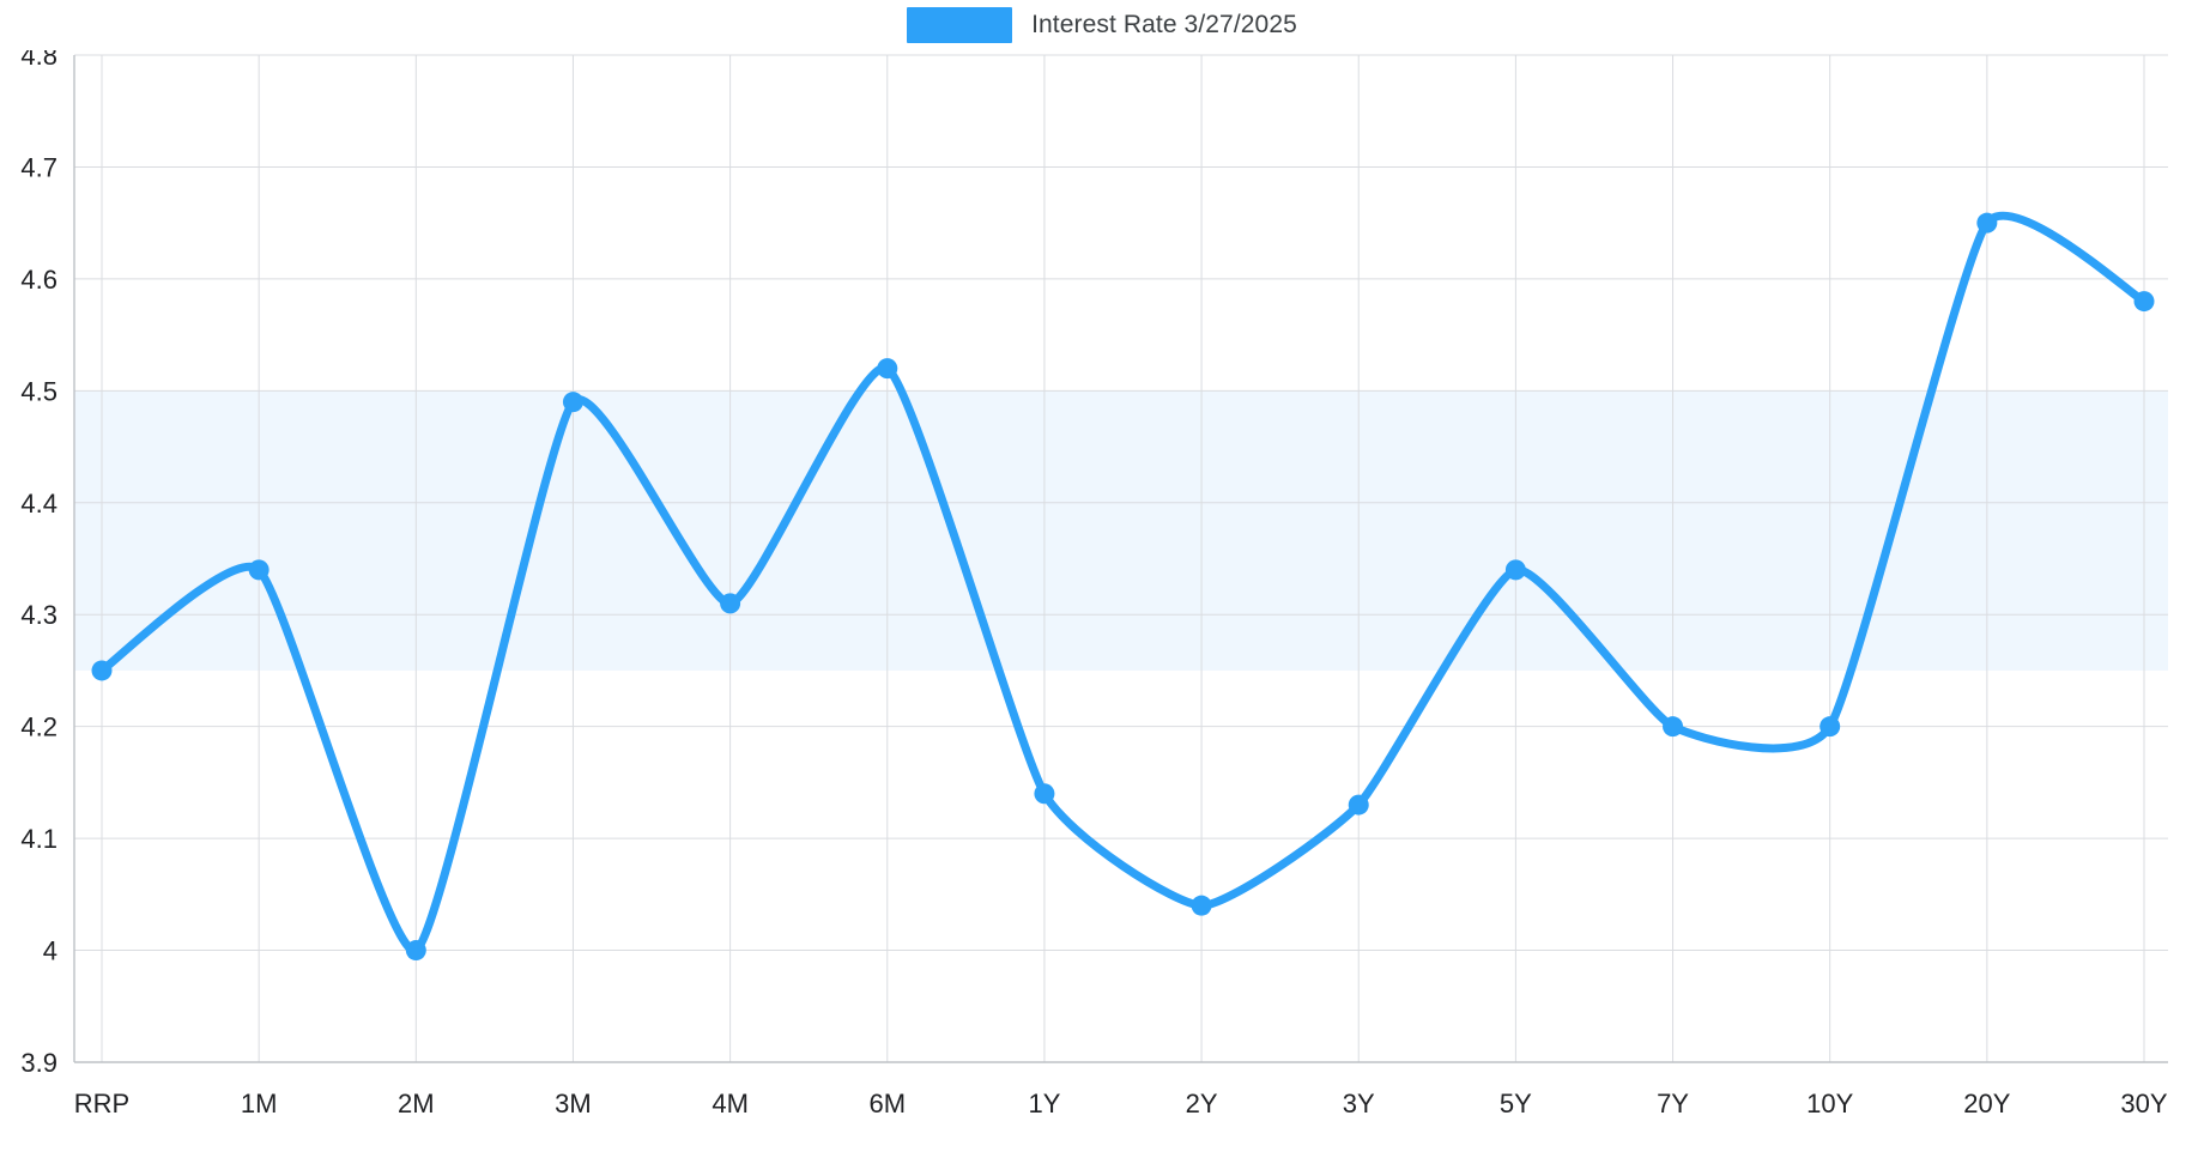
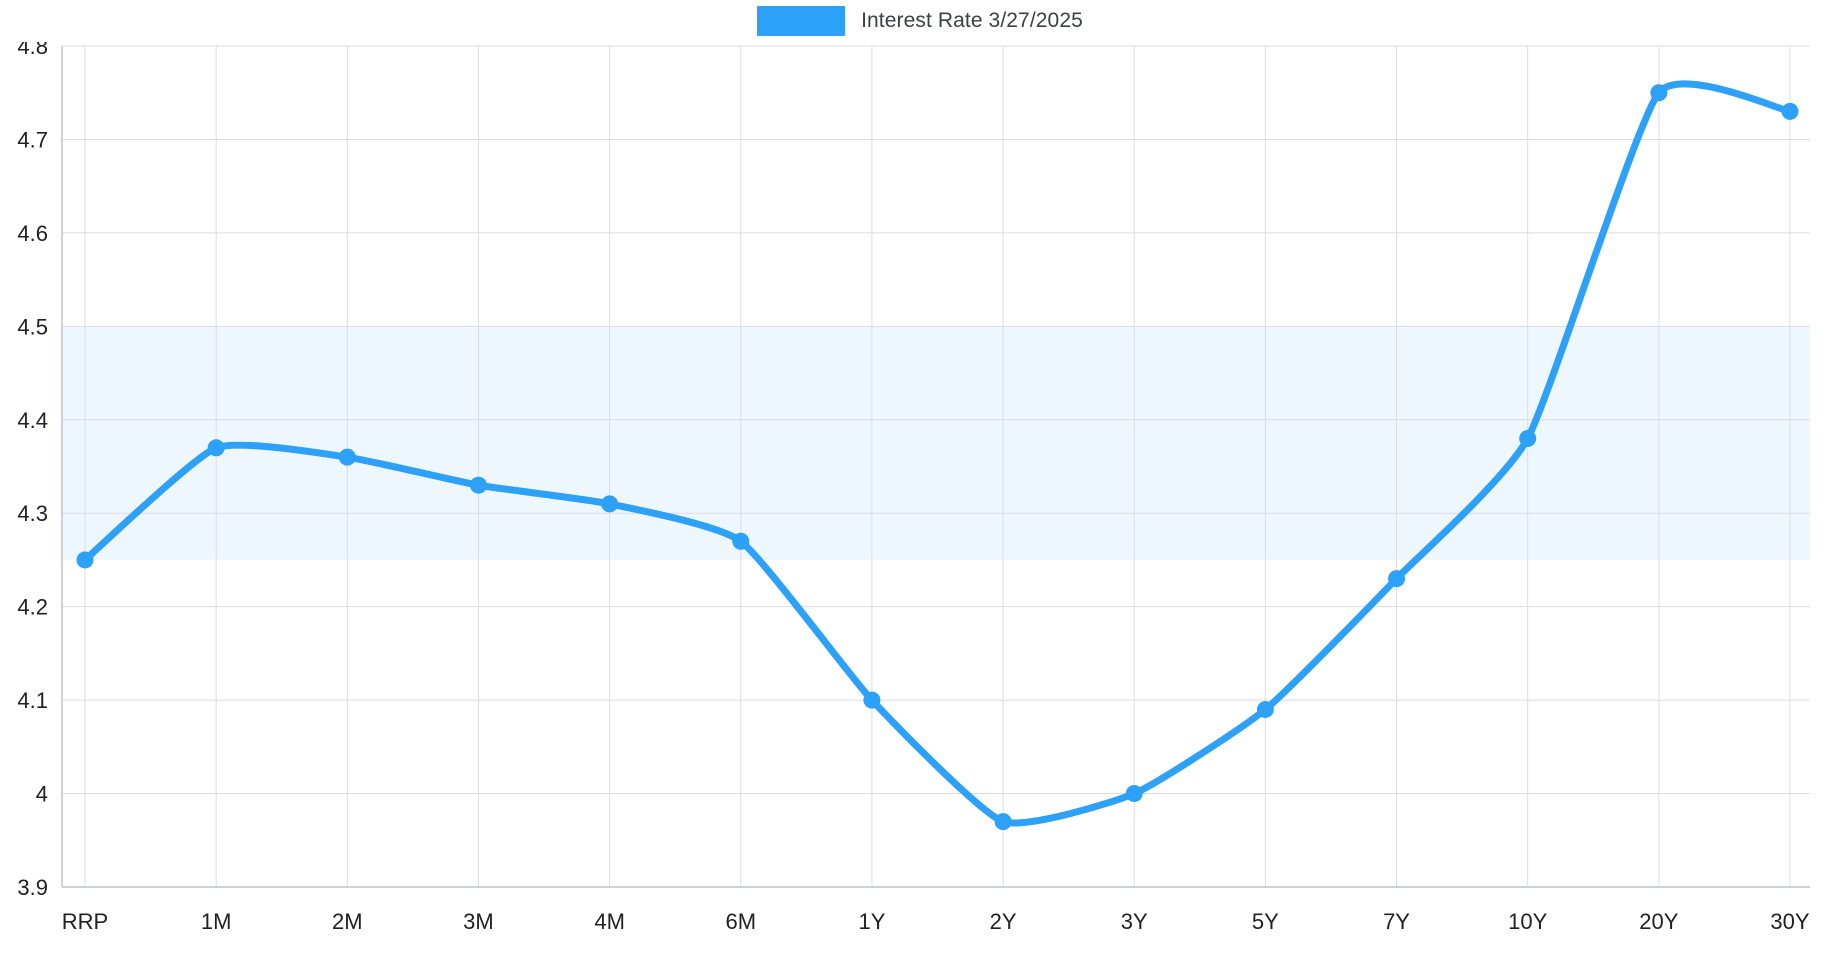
1M: 4.34 -> 4.37
2M: 4.00 -> 4.36
3M: 4.49 -> 4.33
6M: 4.52 -> 4.27
1Y: 4.14 -> 4.10
2Y: 4.04 -> 3.97
3Y: 4.13 -> 4.00
5Y: 4.34 -> 4.09
7Y: 4.20 -> 4.23
10Y: 4.20 -> 4.38
20Y: 4.65 -> 4.75
30Y: 4.58 -> 4.73
